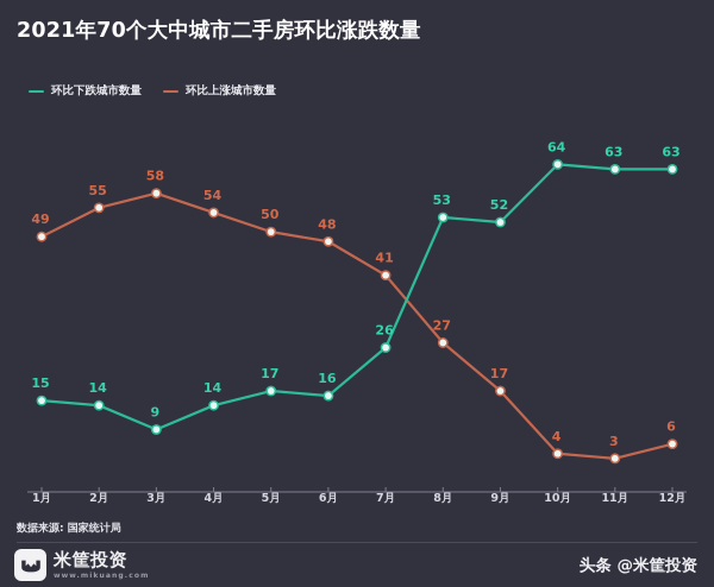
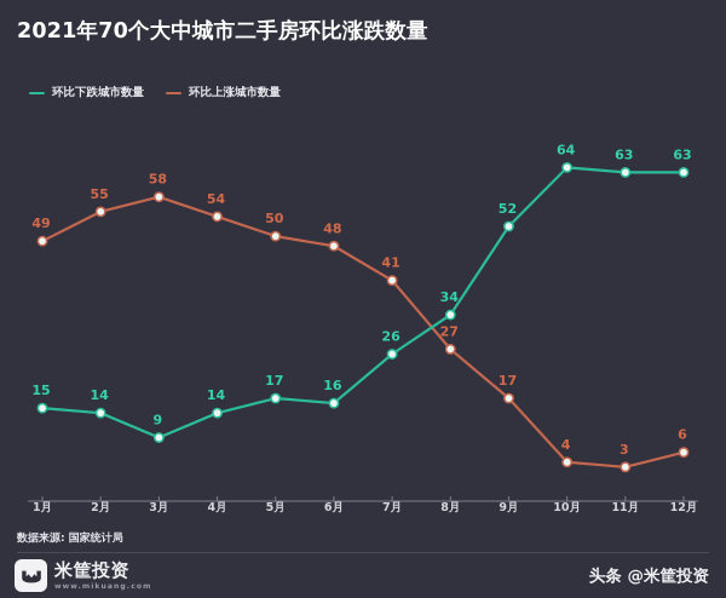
环比下跌城市数量/8月: 53 -> 34
